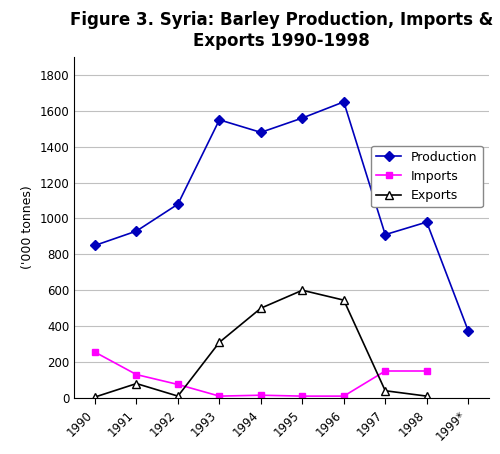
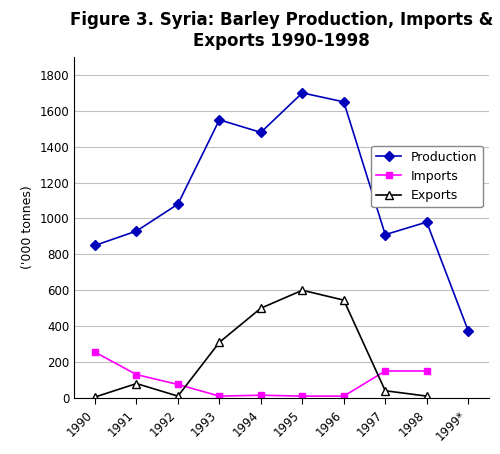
Production/1995: 1560 -> 1700
